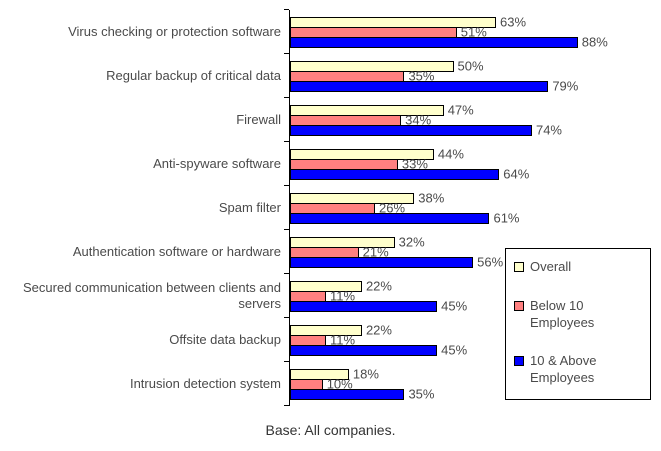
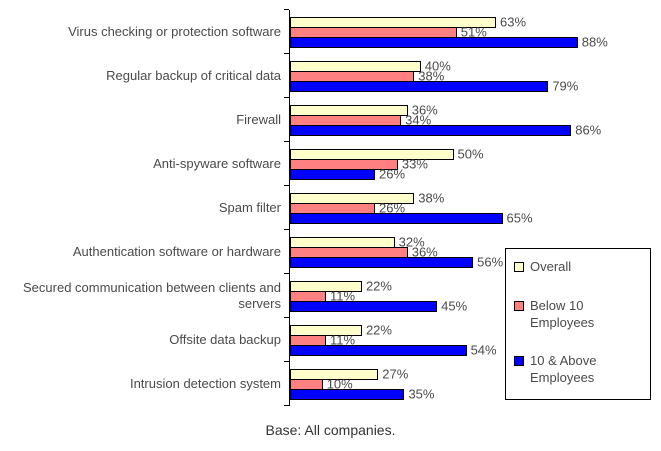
Overall/Regular backup of critical data: 50% -> 40%
Below 10 Employees/Regular backup of critical data: 35% -> 38%
Overall/Firewall: 47% -> 36%
10 & Above Employees/Firewall: 74% -> 86%
Overall/Anti-spyware software: 44% -> 50%
10 & Above Employees/Anti-spyware software: 64% -> 26%
10 & Above Employees/Spam filter: 61% -> 65%
Below 10 Employees/Authentication software or hardware: 21% -> 36%
10 & Above Employees/Offsite data backup: 45% -> 54%
Overall/Intrusion detection system: 18% -> 27%
